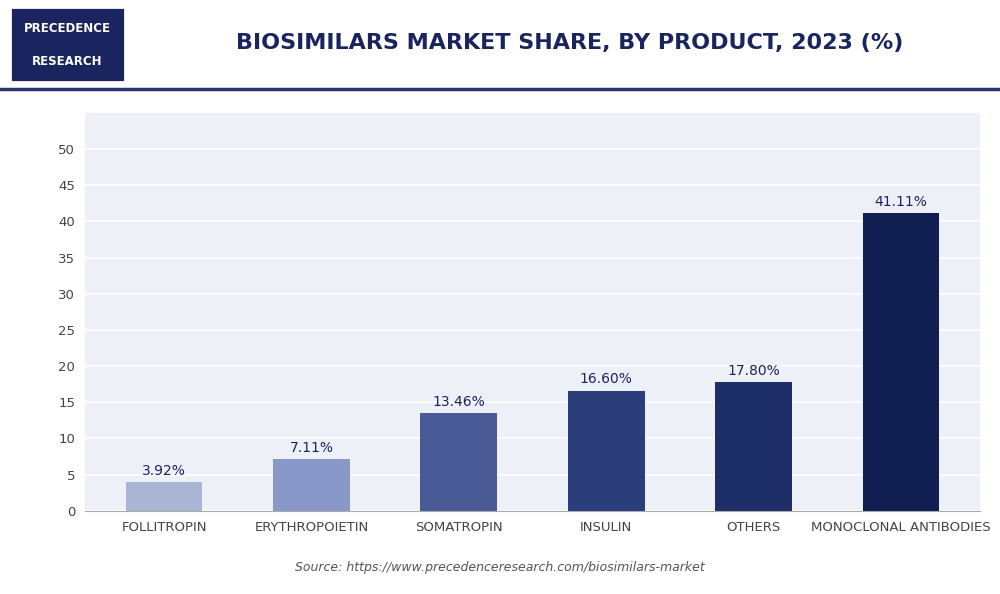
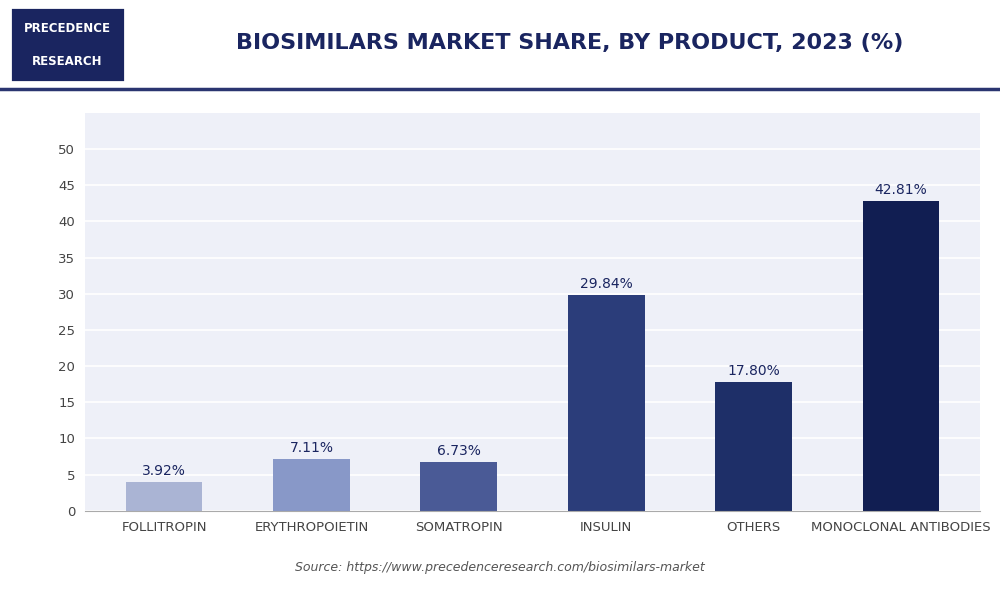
SOMATROPIN: 13.46% -> 6.73%
INSULIN: 16.60% -> 29.84%
MONOCLONAL ANTIBODIES: 41.11% -> 42.81%
